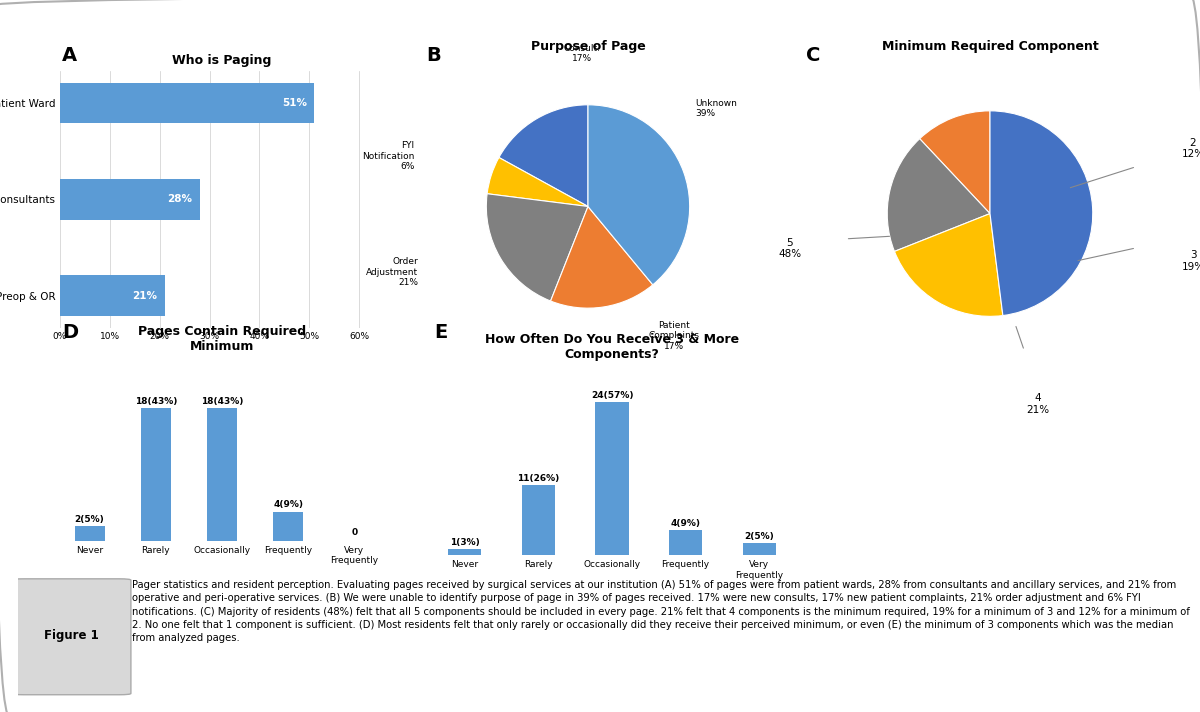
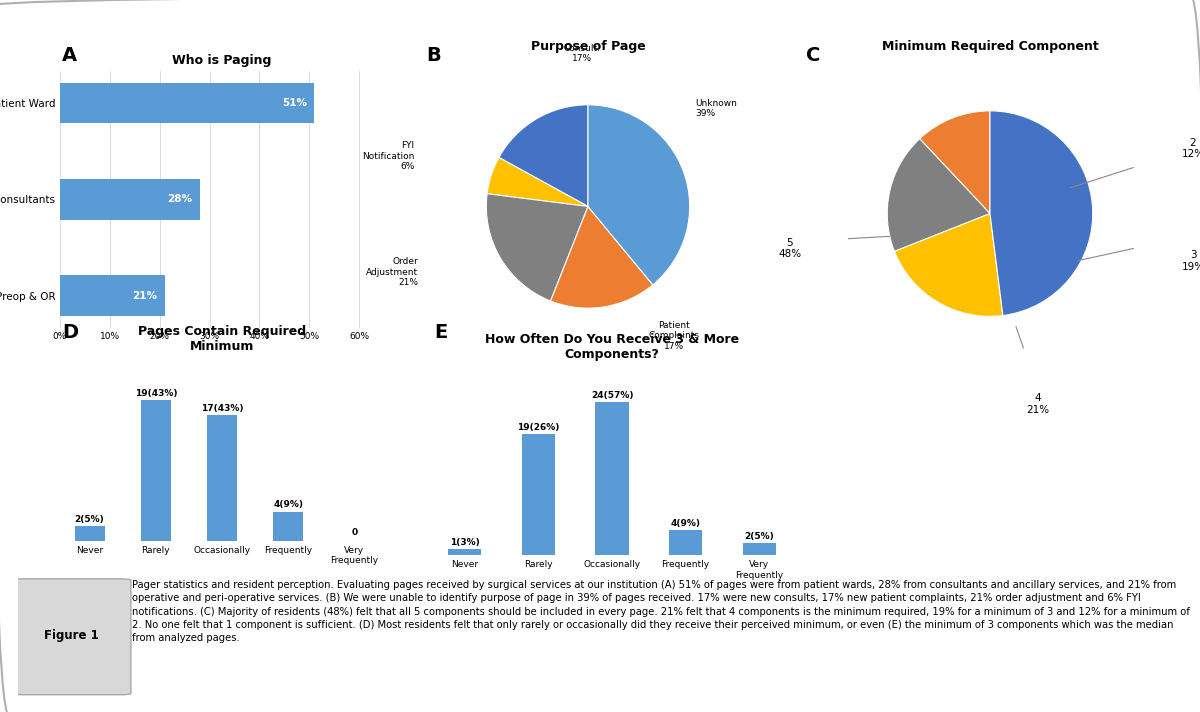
Pages Contain Required Minimum/Rarely: 18 -> 19
Pages Contain Required Minimum/Occasionally: 18 -> 17
How Often Do You Receive 3 & More Components?/Rarely: 11 -> 19
